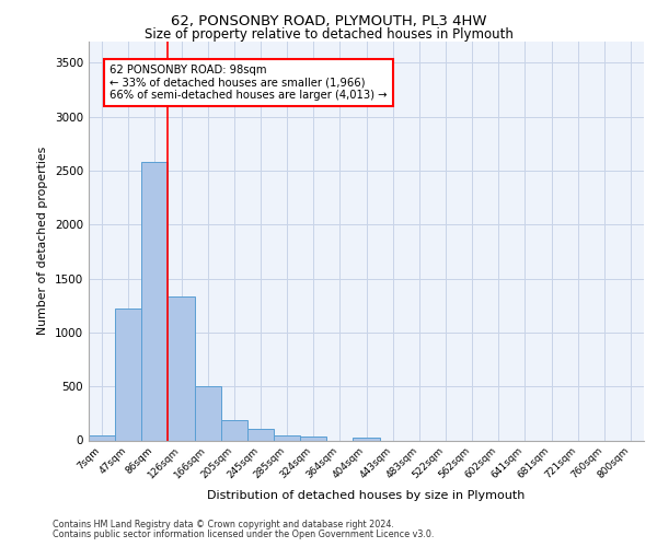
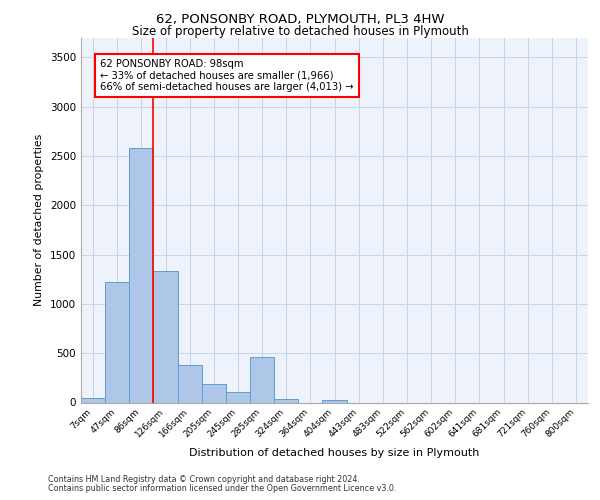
166sqm: 500 -> 380
285sqm: 50 -> 460
